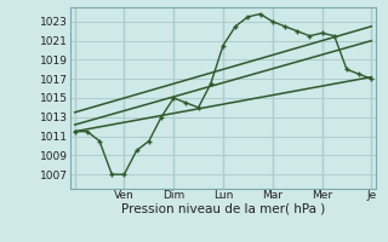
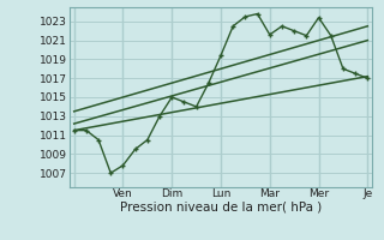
Ven: 1007.0 -> 1007.8
Lun: 1020.5 -> 1019.4
Mar: 1023.0 -> 1021.6
Mer: 1021.8 -> 1023.4
